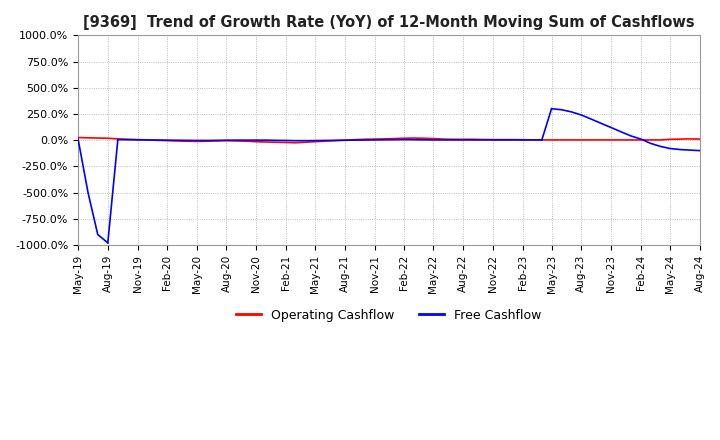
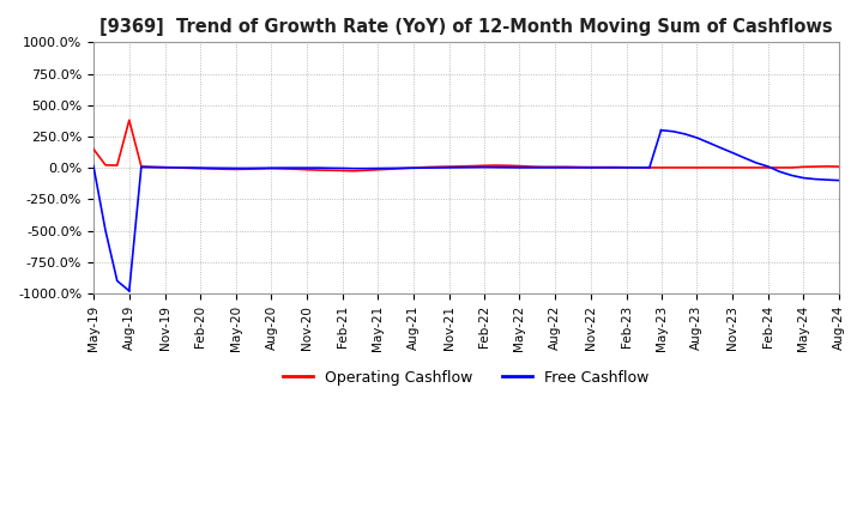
Operating Cashflow/May-19: 20% -> 150%
Operating Cashflow/Aug-19: 20% -> 380%
